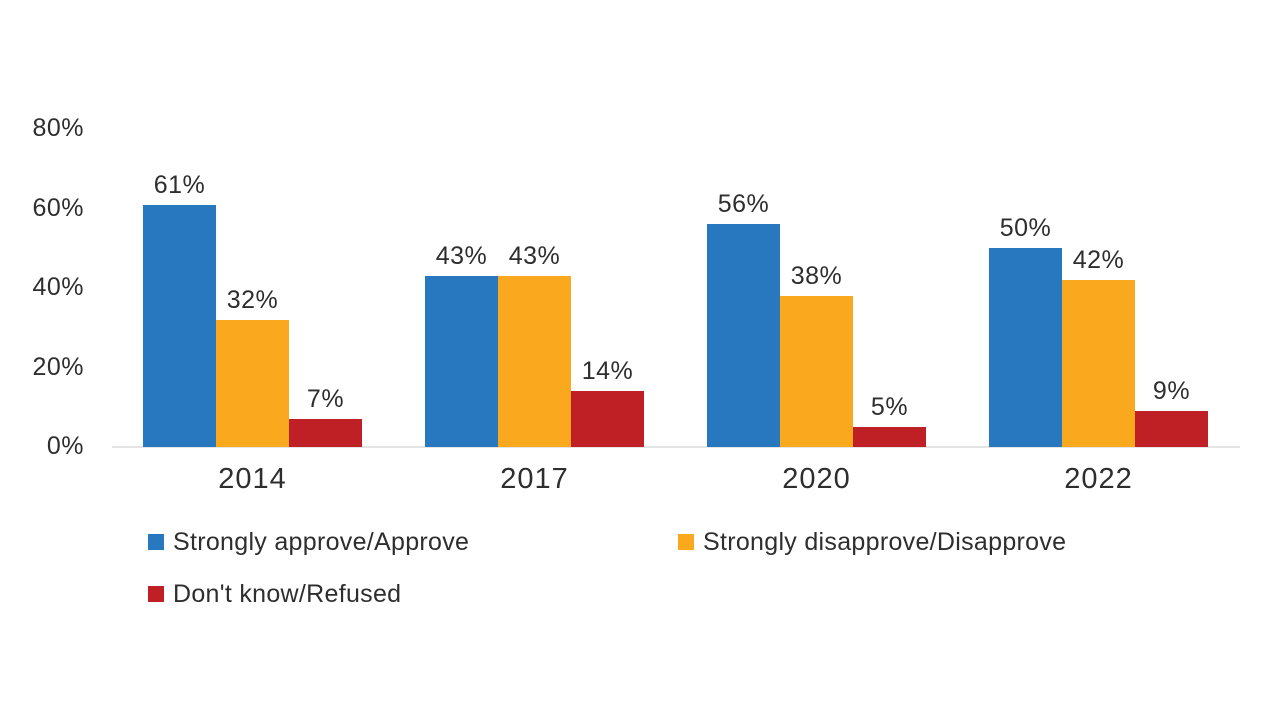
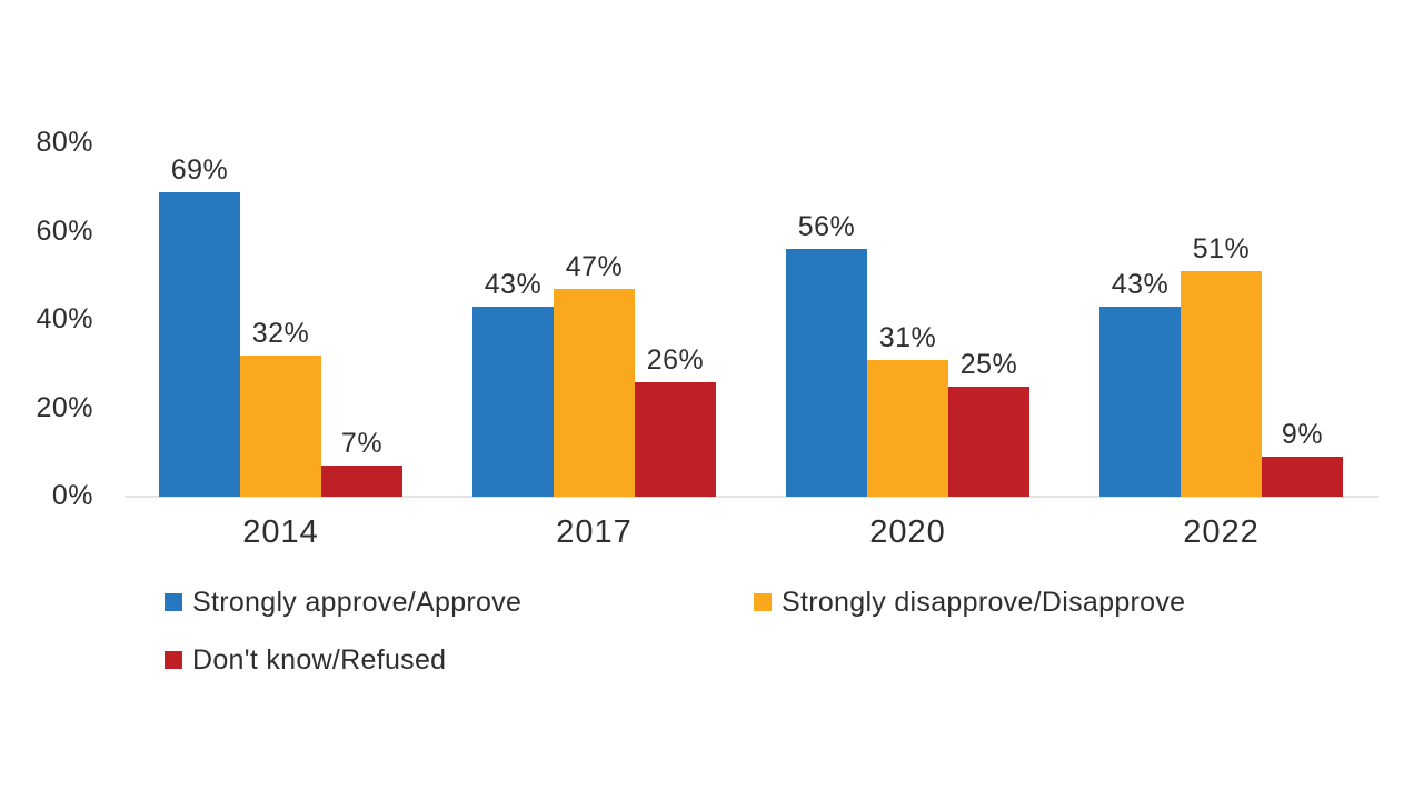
Strongly approve/Approve/2014: 61% -> 69%
Strongly disapprove/Disapprove/2017: 43% -> 47%
Don't know/Refused/2017: 14% -> 26%
Strongly disapprove/Disapprove/2020: 38% -> 31%
Don't know/Refused/2020: 5% -> 25%
Strongly approve/Approve/2022: 50% -> 43%
Strongly disapprove/Disapprove/2022: 42% -> 51%
